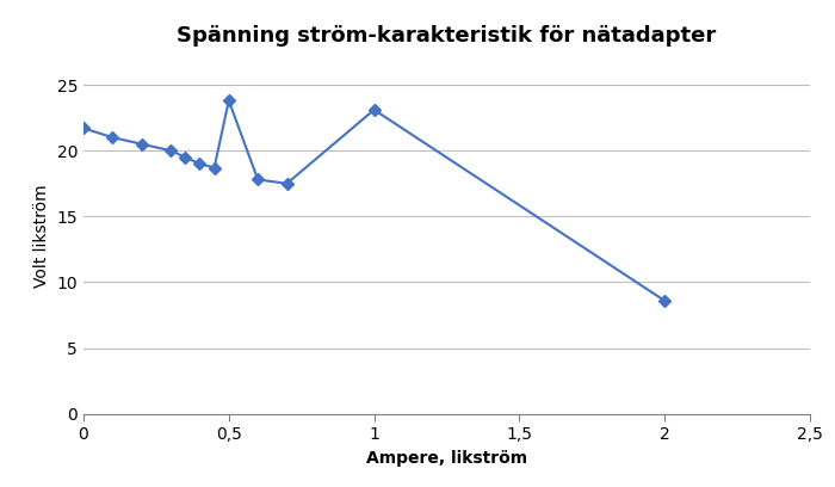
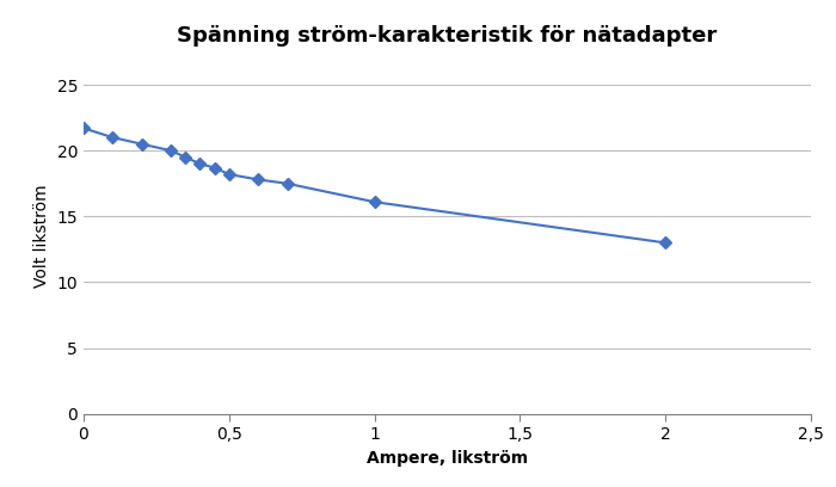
0,5: 23.8 -> 18.2
1: 23.1 -> 16.1
2: 8.6 -> 13.0
